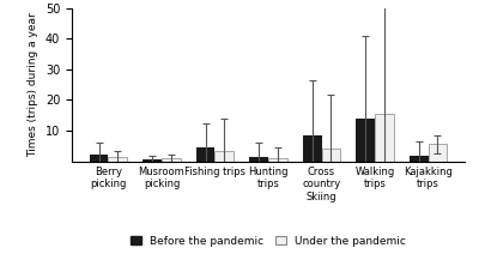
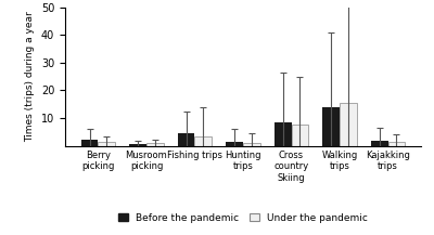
Under the pandemic/Cross country Skiing: 4.0 -> 7.5
Under the pandemic/Kajakking trips: 5.5 -> 1.2
